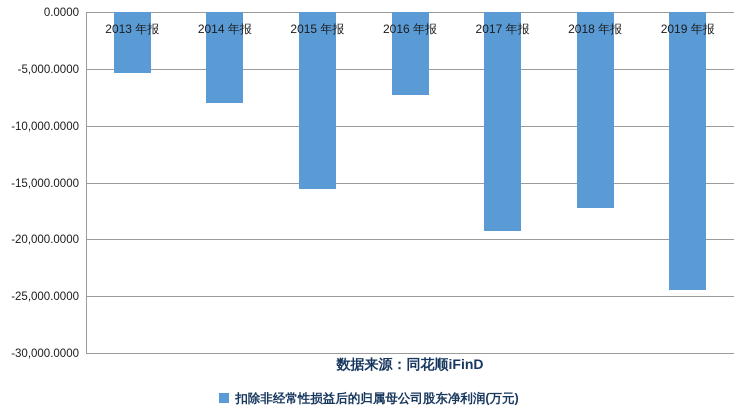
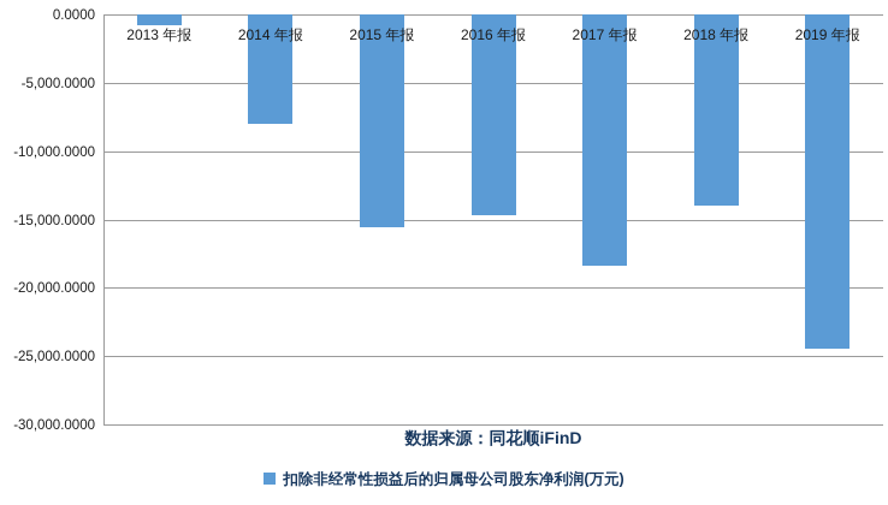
2013 年报: -5400 -> -800
2016 年报: -7300 -> -14600
2017 年报: -19300 -> -18400
2018 年报: -17200 -> -14000
